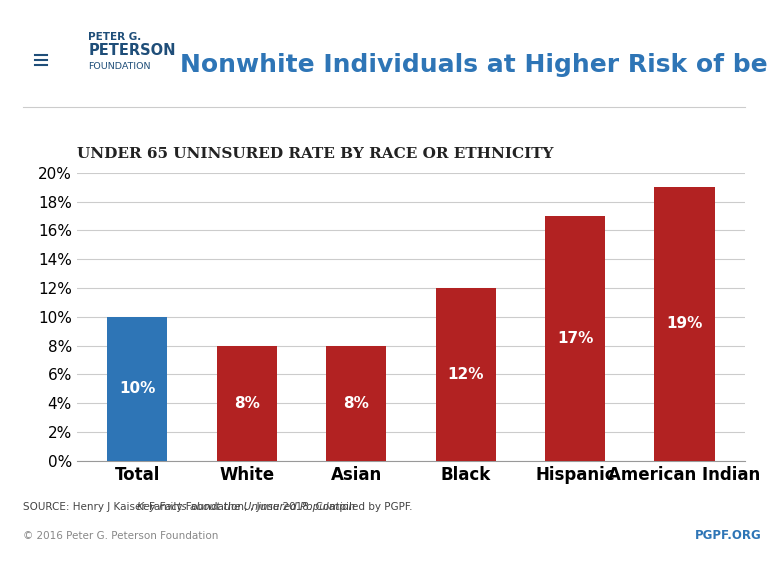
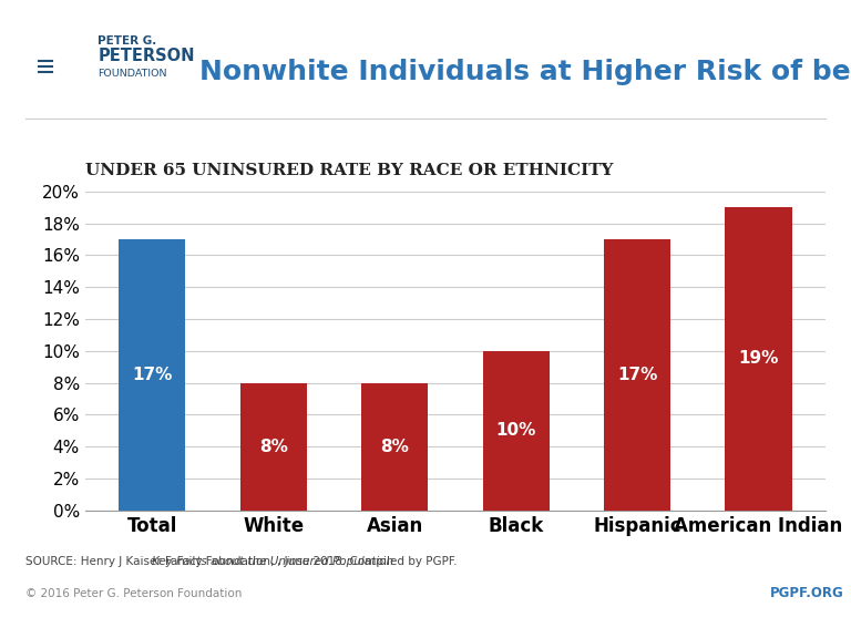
Total: 10% -> 17%
Black: 12% -> 10%
